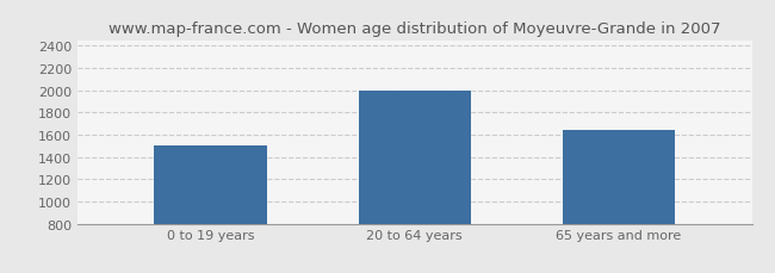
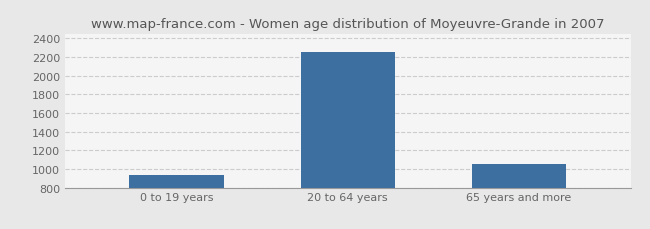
0 to 19 years: 1500 -> 930
20 to 64 years: 2000 -> 2260
65 years and more: 1640 -> 1050
